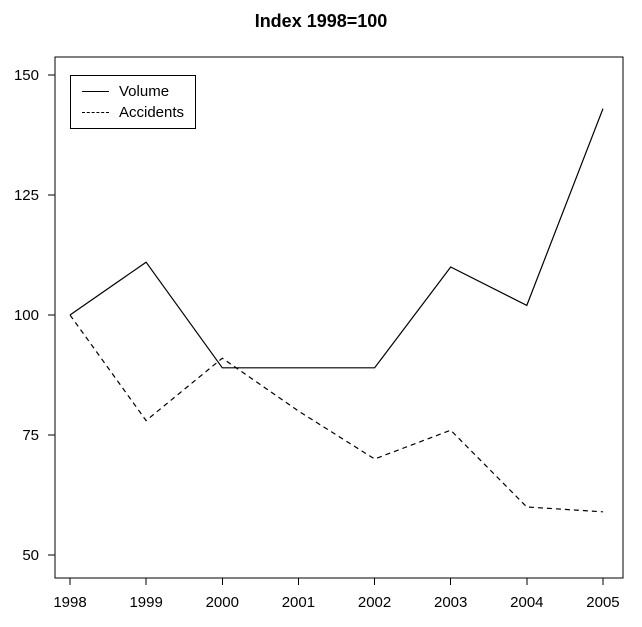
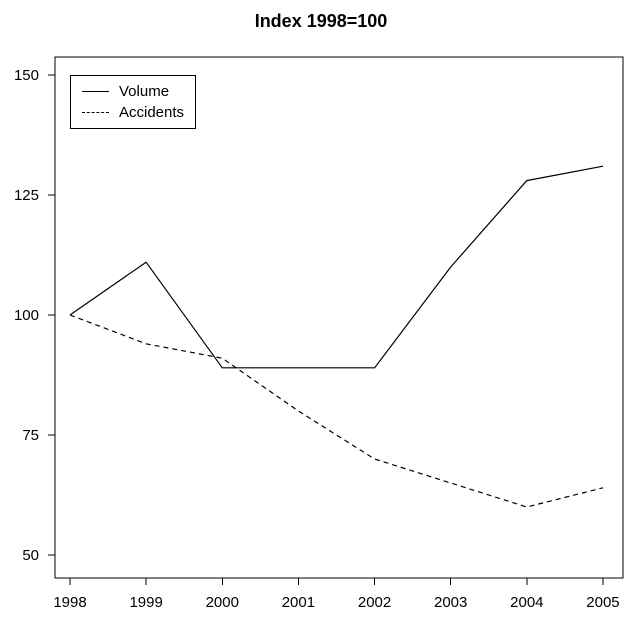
Accidents/1999: 78 -> 94
Accidents/2003: 76 -> 65
Volume/2004: 102 -> 128
Volume/2005: 143 -> 131
Accidents/2005: 59 -> 64
